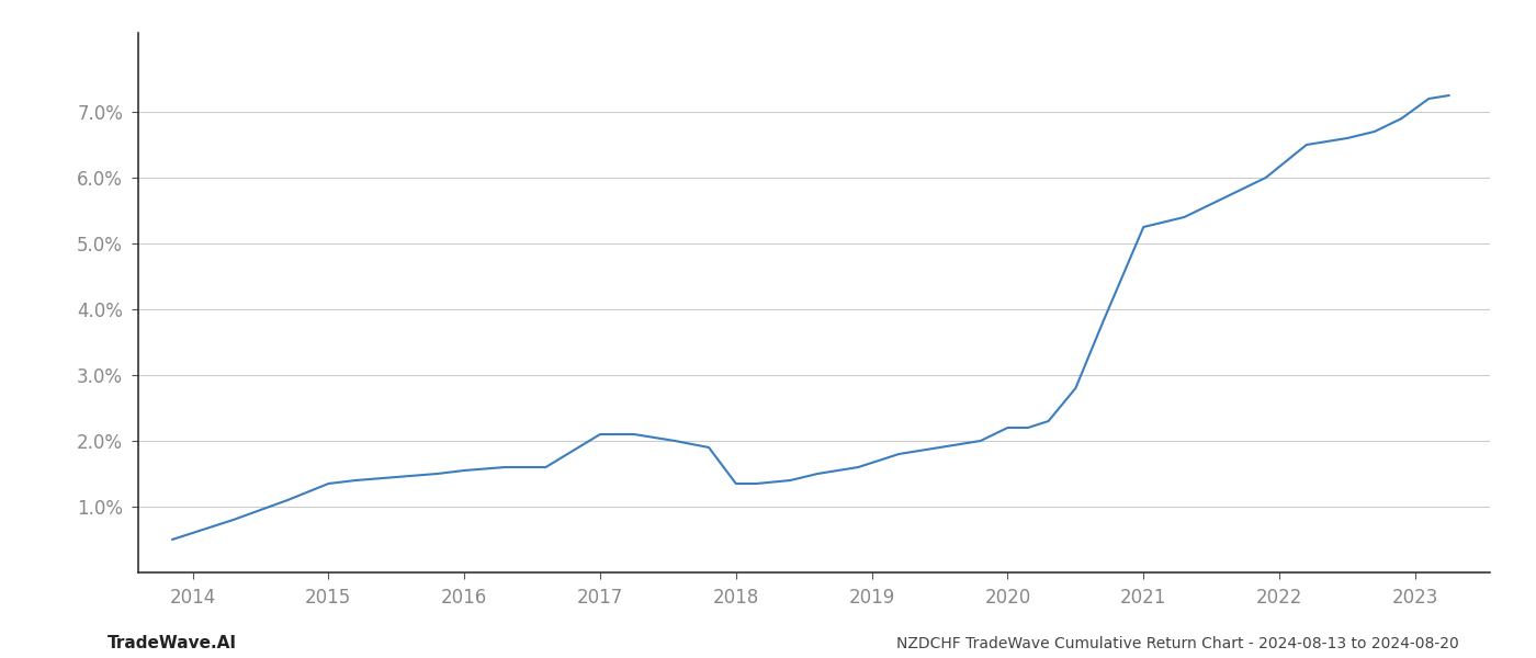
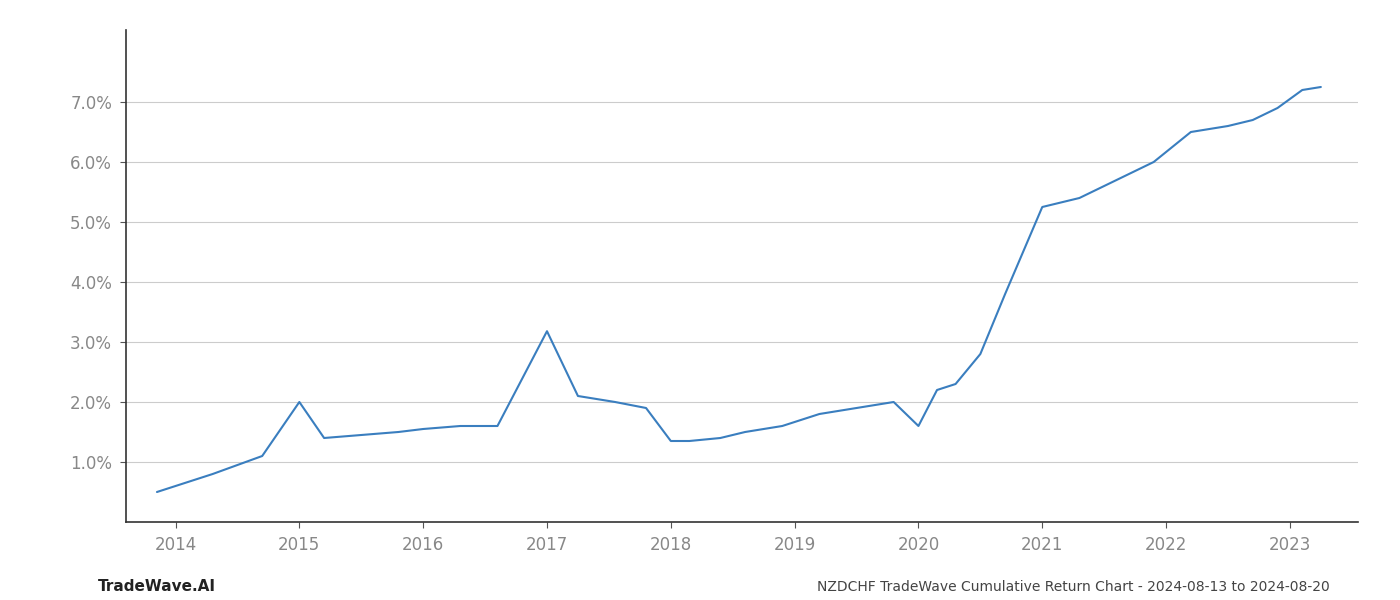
2015: 1.35% -> 2.00%
2017: 2.10% -> 3.18%
2020: 2.20% -> 1.60%
